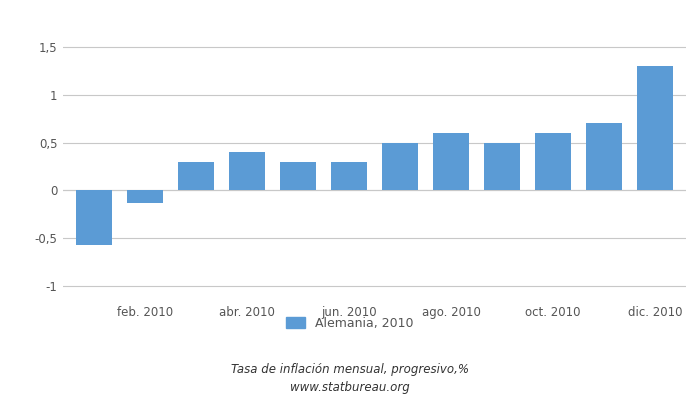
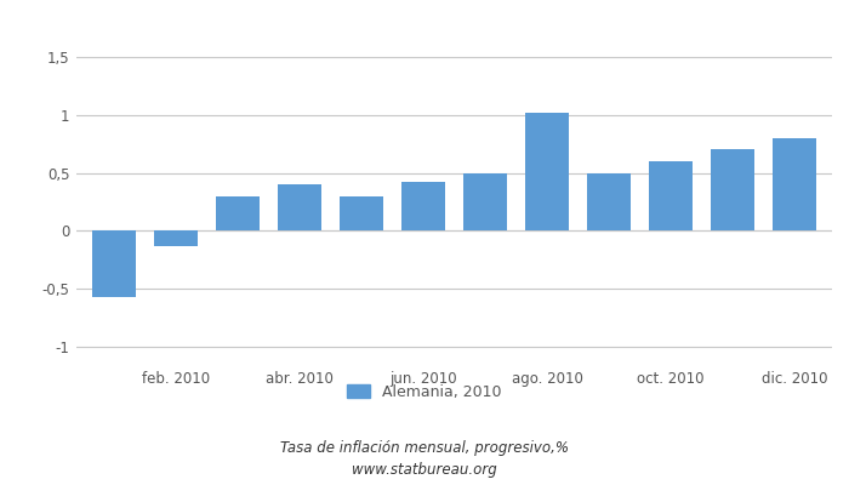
jun. 2010: 0,30 -> 0,42
ago. 2010: 0,60 -> 1,02
dic. 2010: 1,30 -> 0,80
